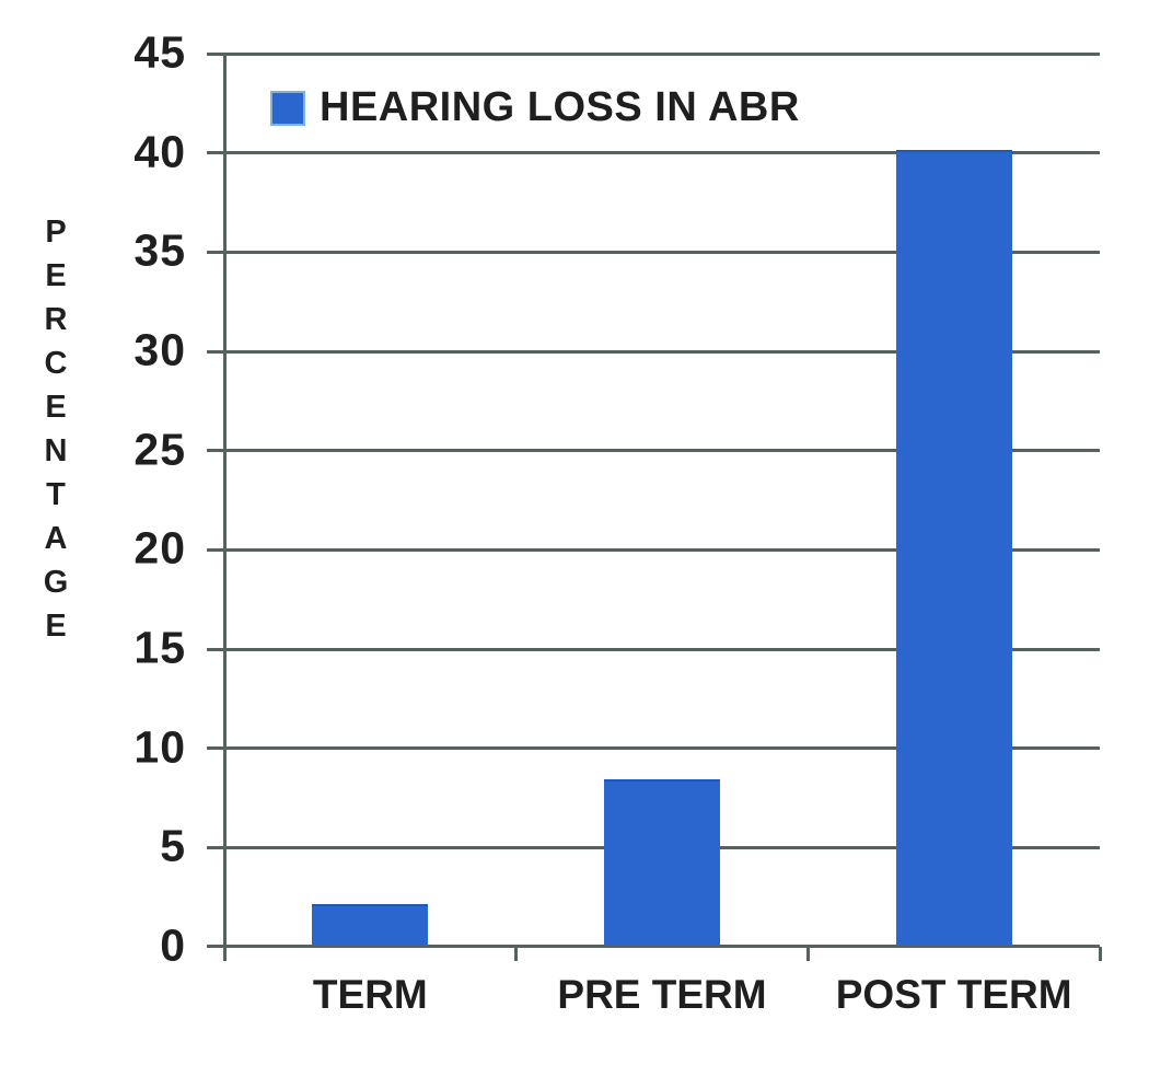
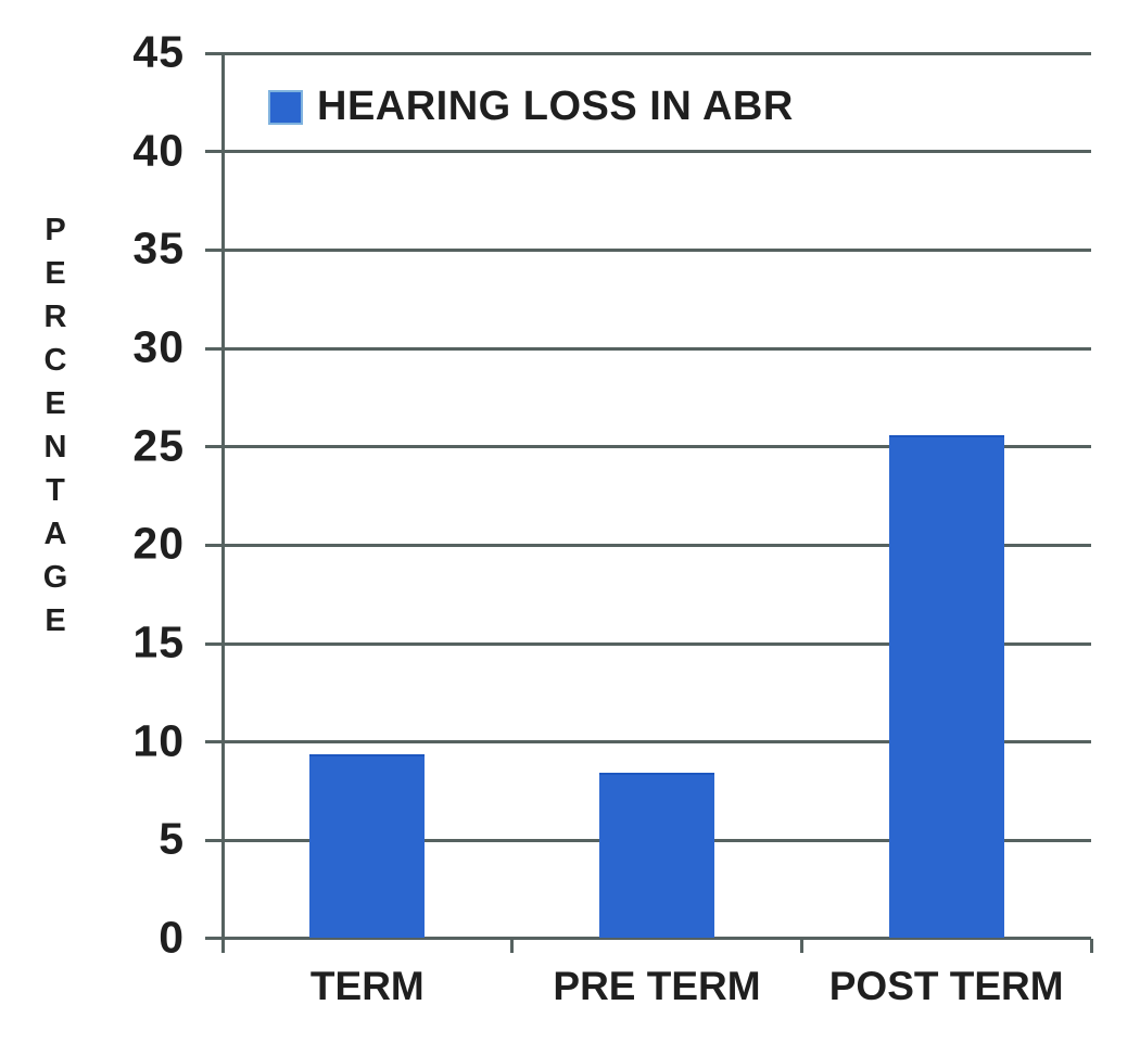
TERM: 2.0 -> 9.2
POST TERM: 40.0 -> 25.4
